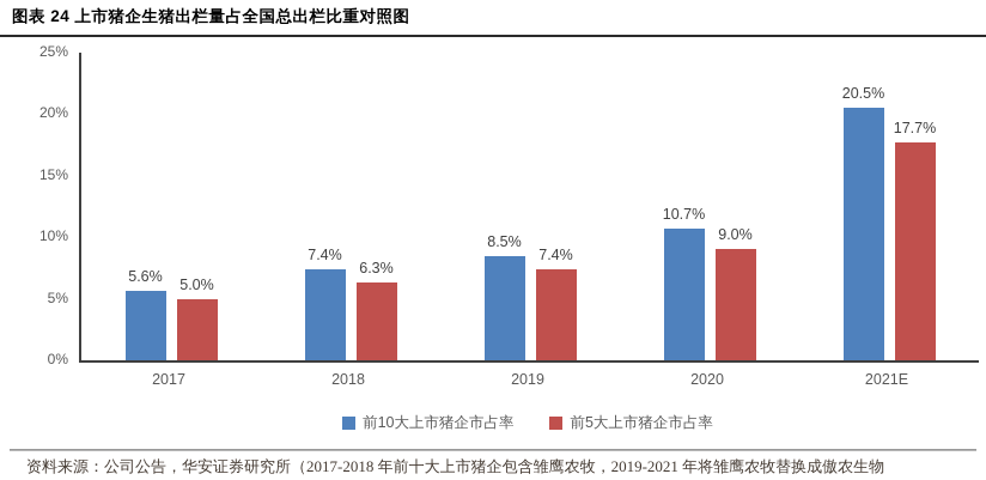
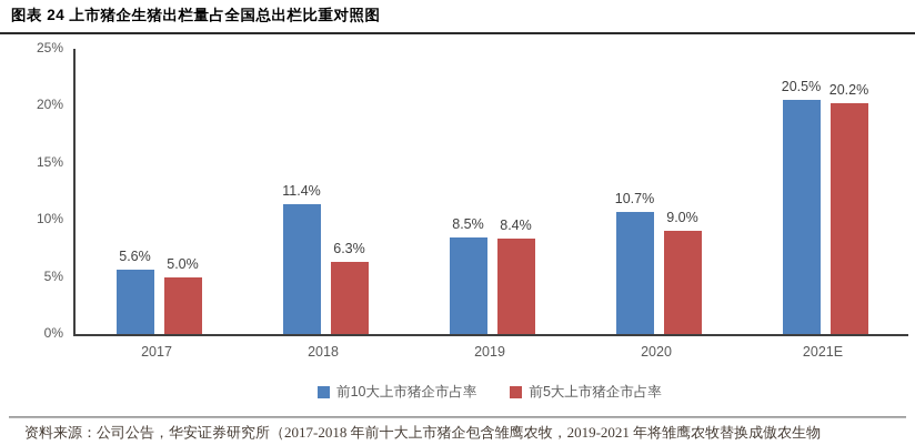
前10大上市猪企市占率/2018: 7.4% -> 11.4%
前5大上市猪企市占率/2019: 7.4% -> 8.4%
前5大上市猪企市占率/2021E: 17.7% -> 20.2%
